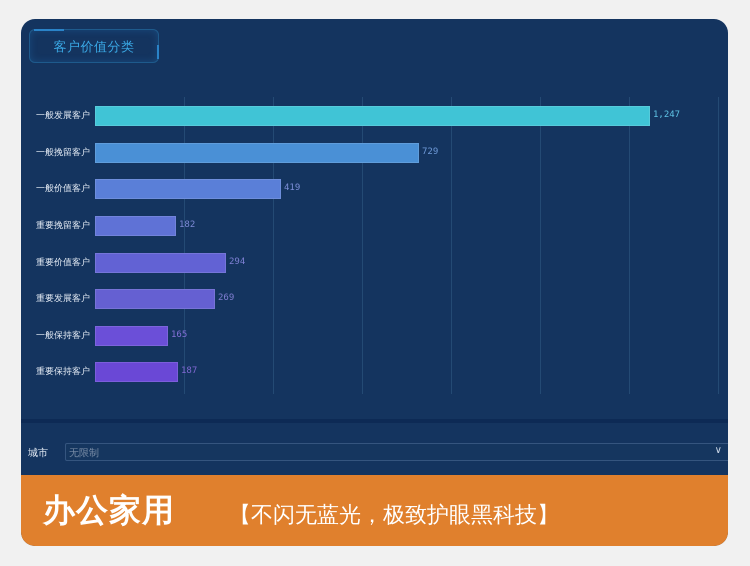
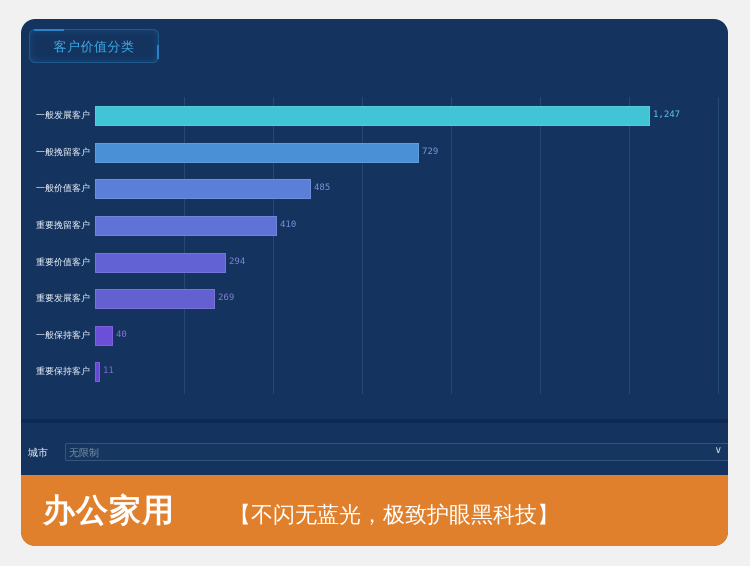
一般价值客户: 419 -> 485
重要挽留客户: 182 -> 410
一般保持客户: 165 -> 40
重要保持客户: 187 -> 11
